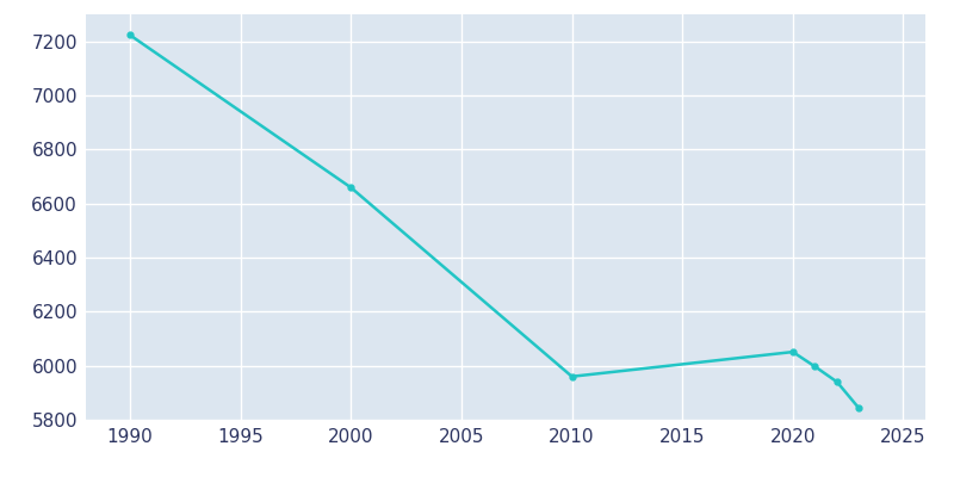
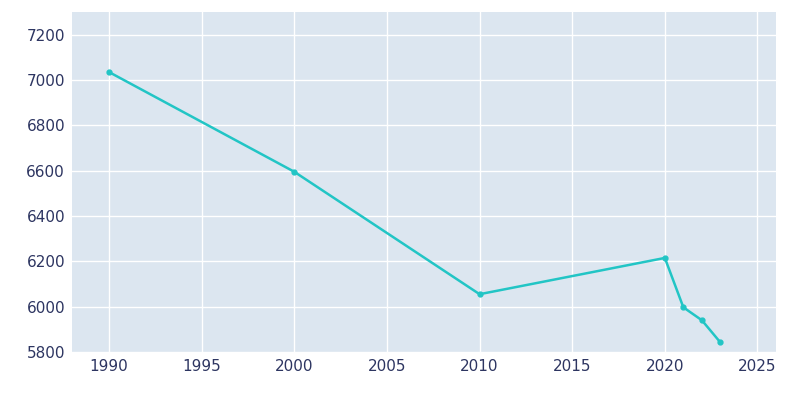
1990: 7223 -> 7035
2000: 6659 -> 6595
2010: 5960 -> 6055
2020: 6051 -> 6215
